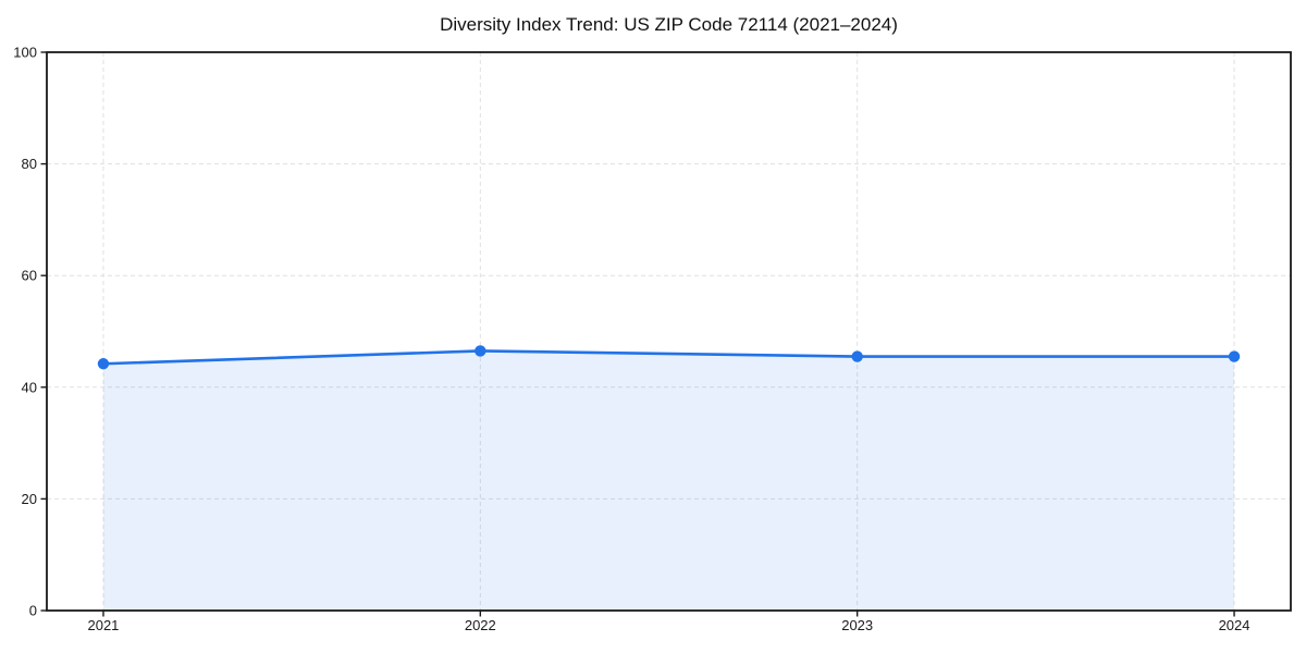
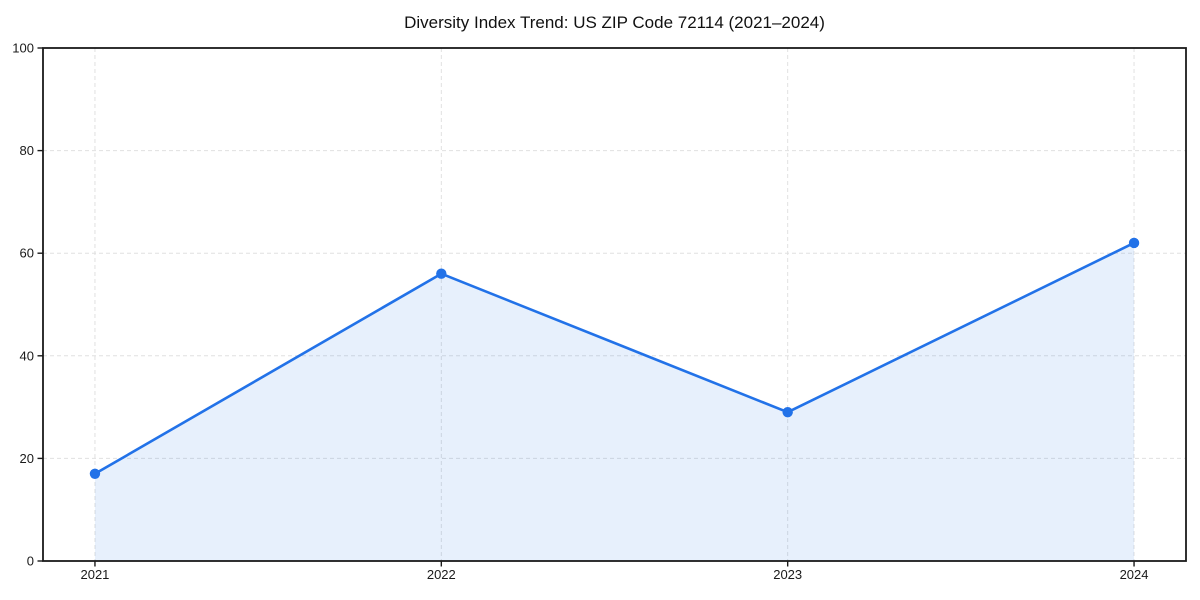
2021: 44 -> 17
2022: 46 -> 56
2023: 46 -> 29
2024: 46 -> 62
